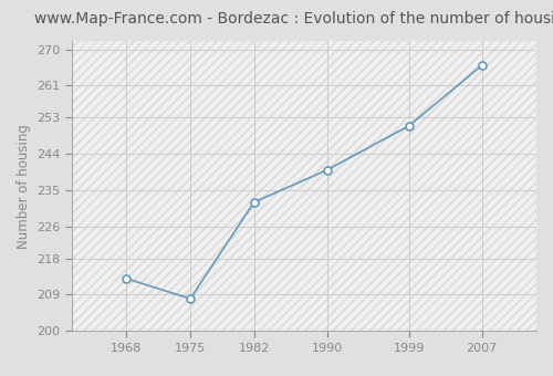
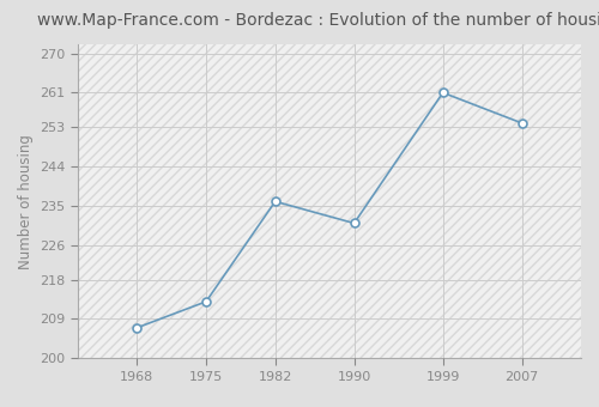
1968: 213 -> 207
1975: 208 -> 213
1982: 232 -> 236
1990: 240 -> 231
1999: 251 -> 261
2007: 266 -> 254
